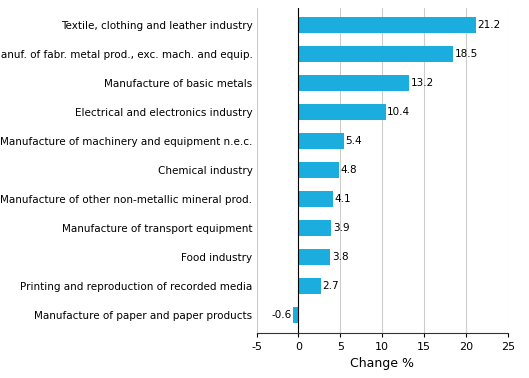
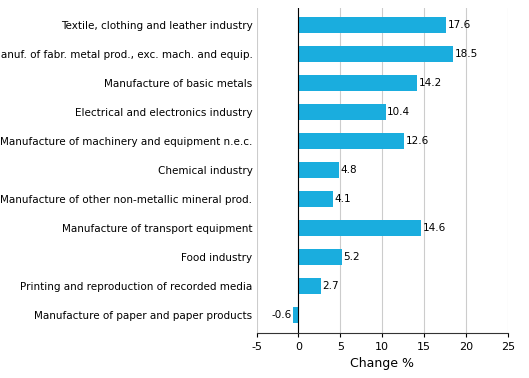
Textile, clothing and leather industry: 21.2 -> 17.6
Manufacture of basic metals: 13.2 -> 14.2
Manufacture of machinery and equipment n.e.c.: 5.4 -> 12.6
Manufacture of transport equipment: 3.9 -> 14.6
Food industry: 3.8 -> 5.2
